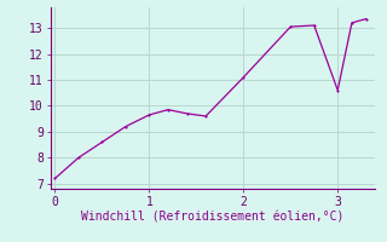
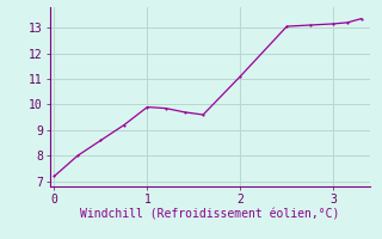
1: 9.65 -> 9.90
3: 10.60 -> 13.15
